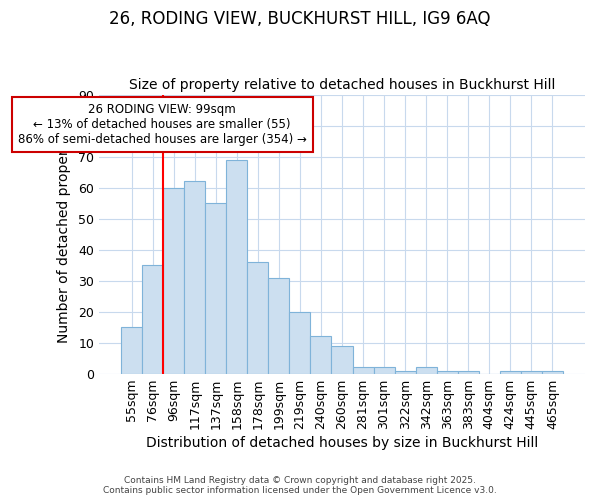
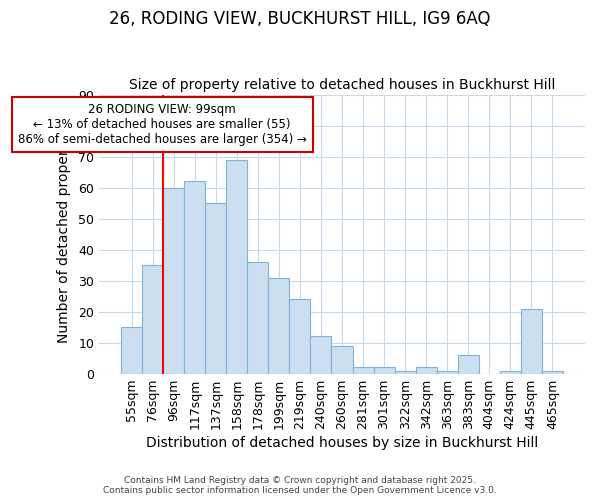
219sqm: 20 -> 24
383sqm: 1 -> 6
445sqm: 1 -> 21
